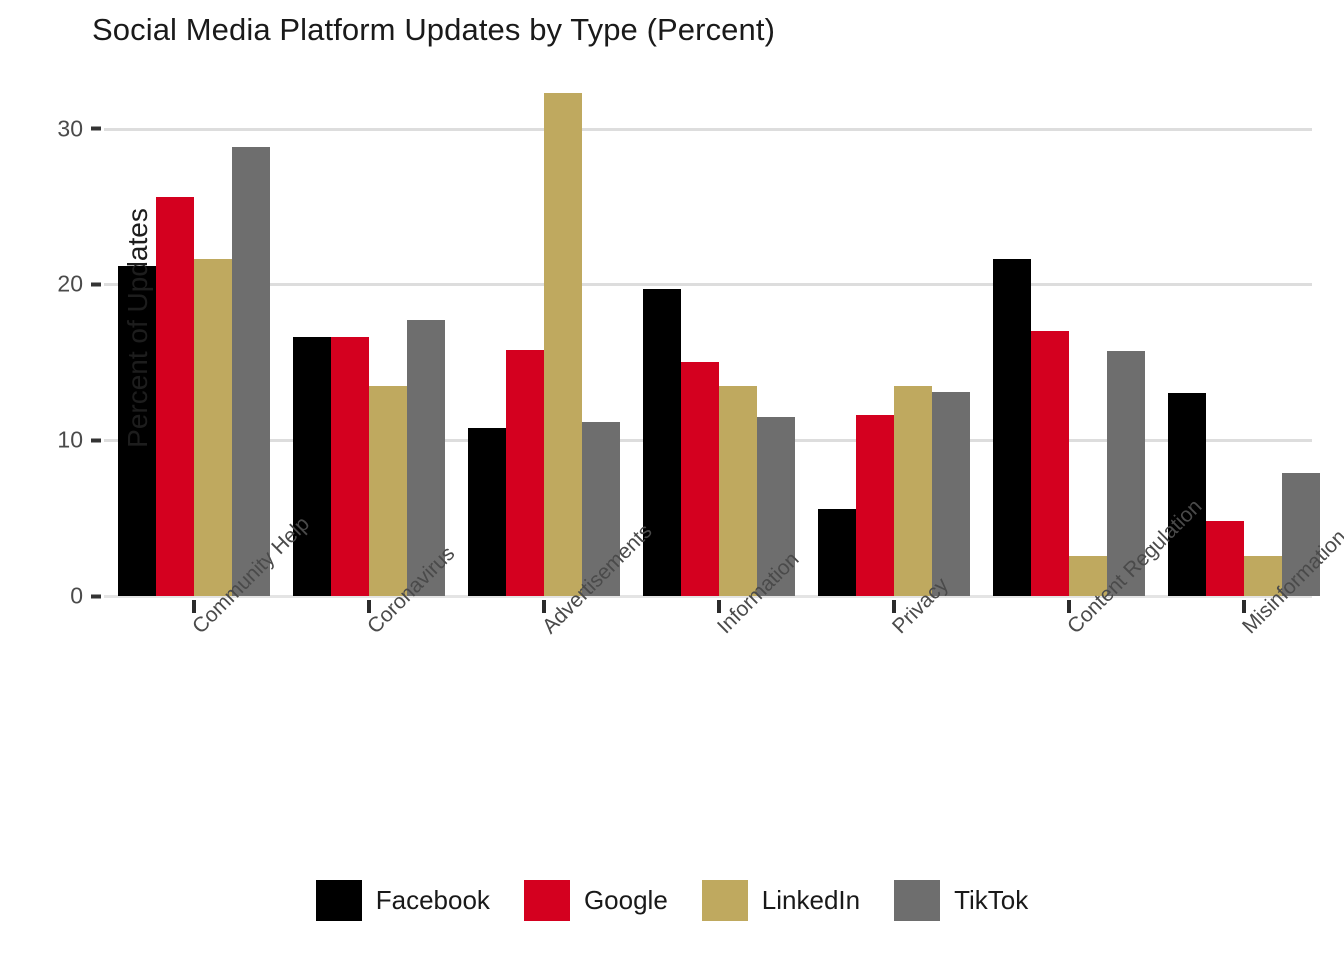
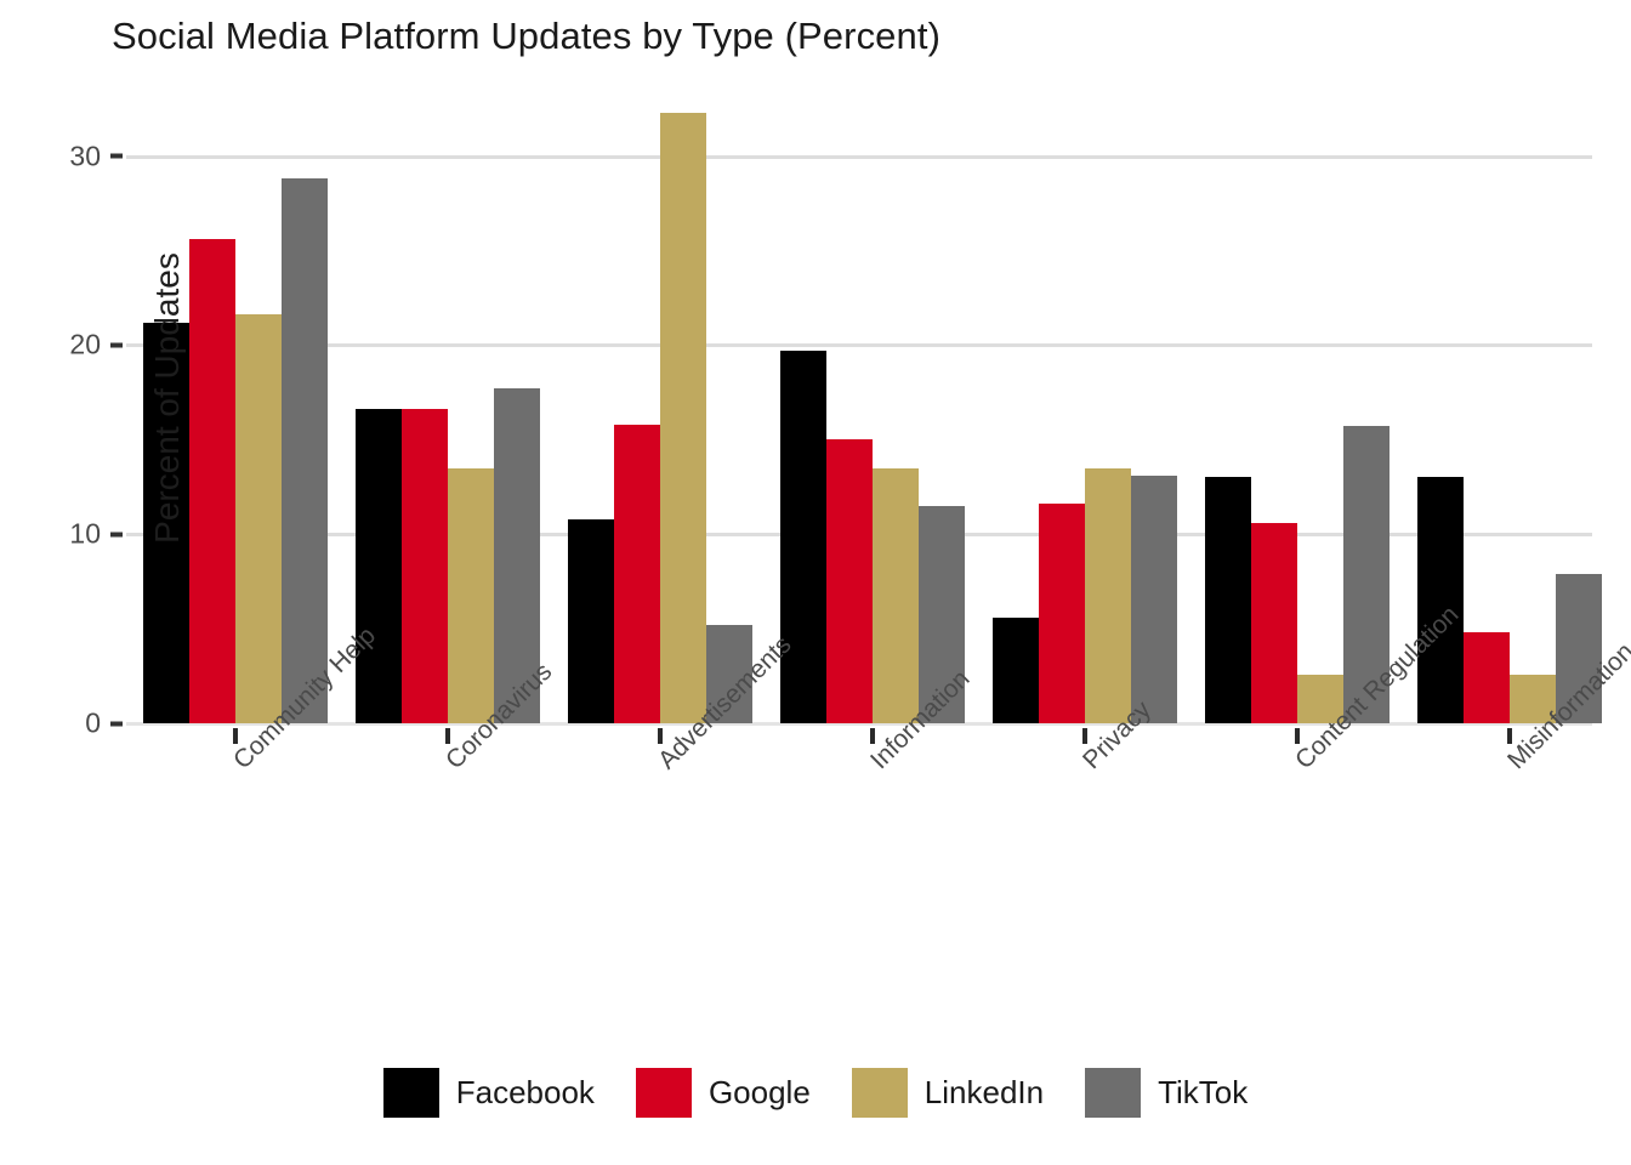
TikTok/Advertisements: 11.2 -> 5.2
Facebook/Content Regulation: 21.6 -> 13.0
Google/Content Regulation: 17.0 -> 10.6
